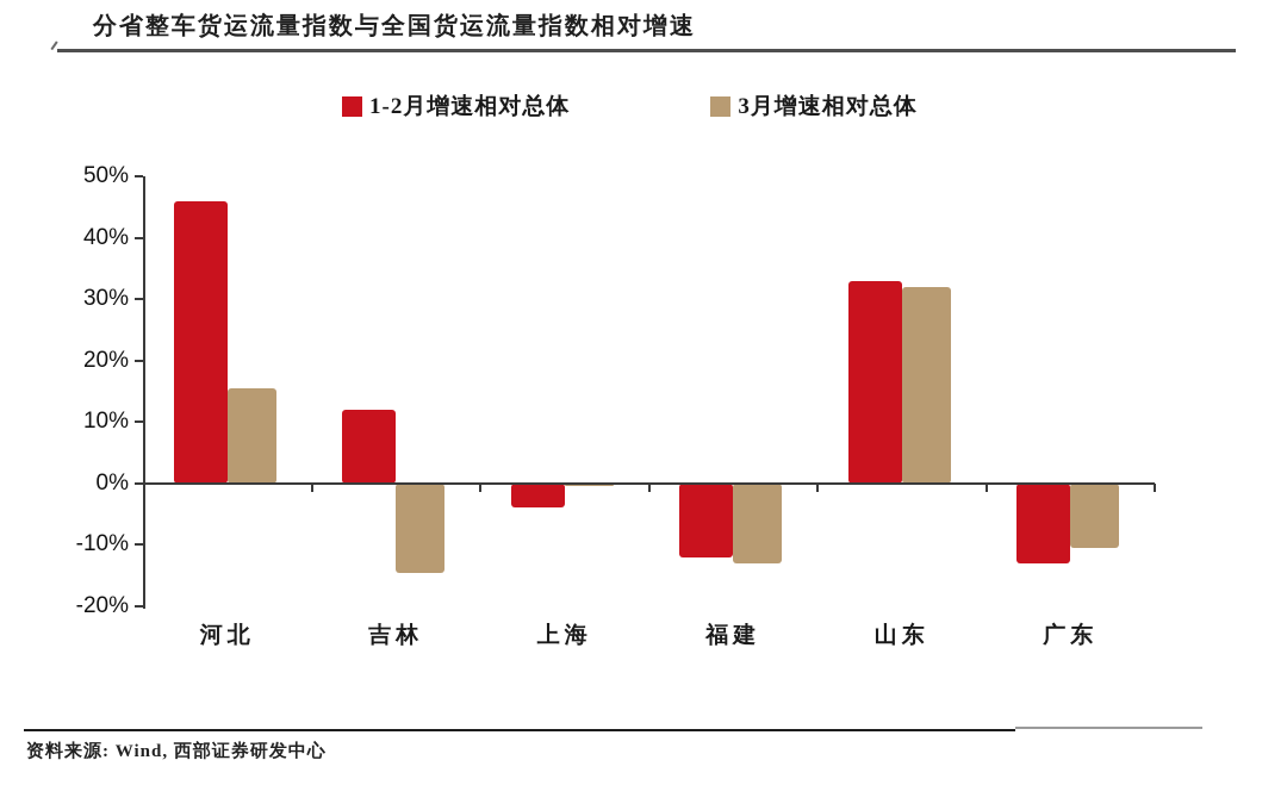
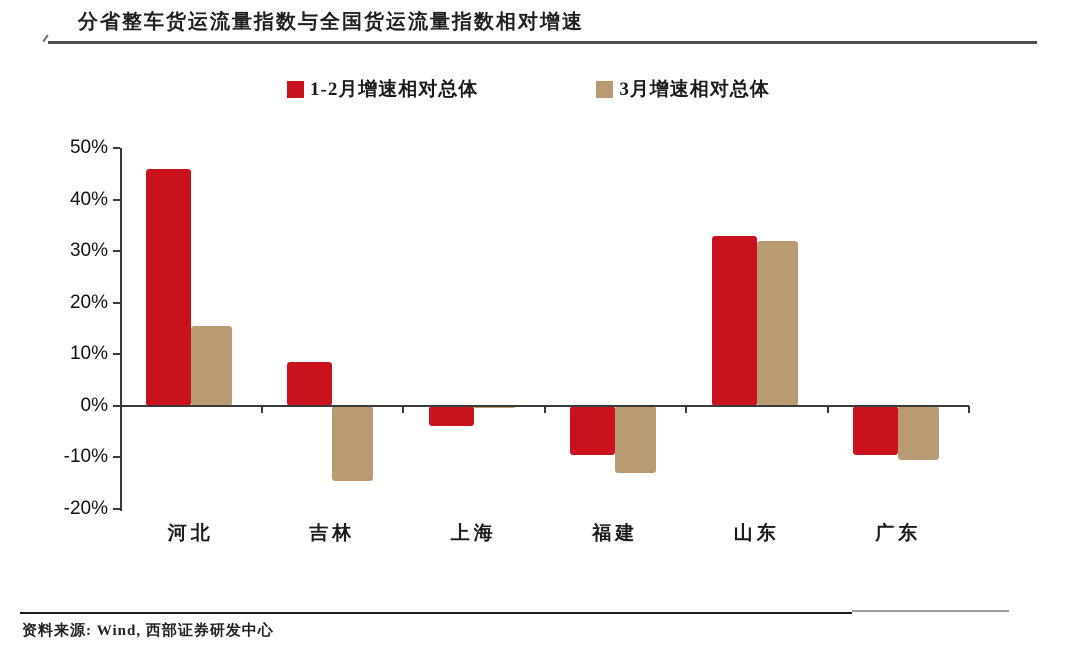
1-2月增速相对总体/吉林: 12% -> 8%
1-2月增速相对总体/福建: -12% -> -10%
1-2月增速相对总体/广东: -13% -> -10%
